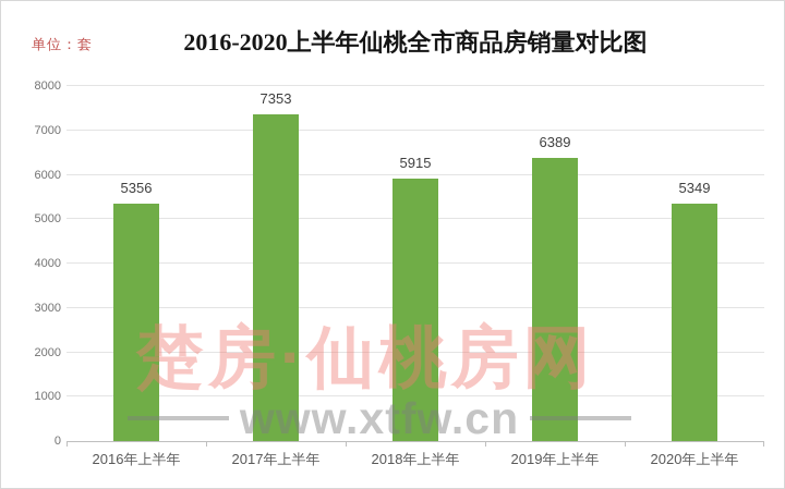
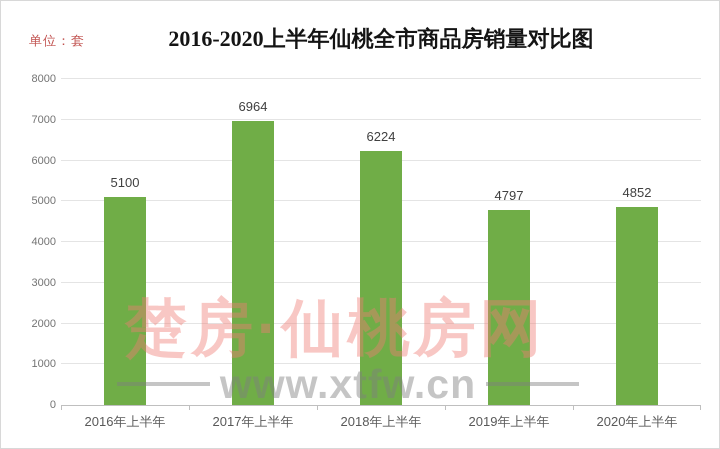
2016年上半年: 5356 -> 5100
2017年上半年: 7353 -> 6964
2018年上半年: 5915 -> 6224
2019年上半年: 6389 -> 4797
2020年上半年: 5349 -> 4852
